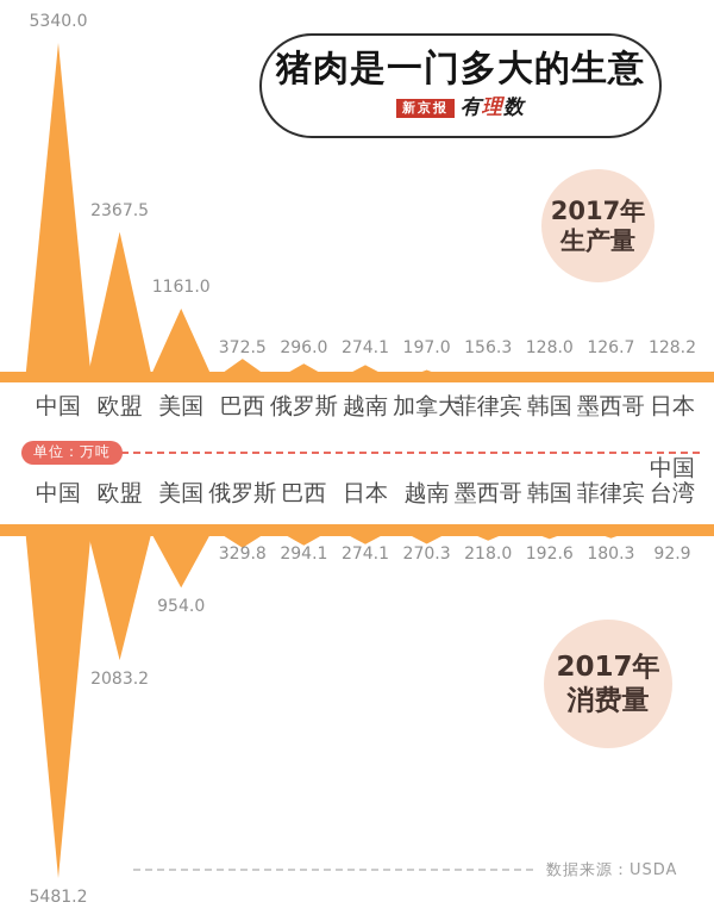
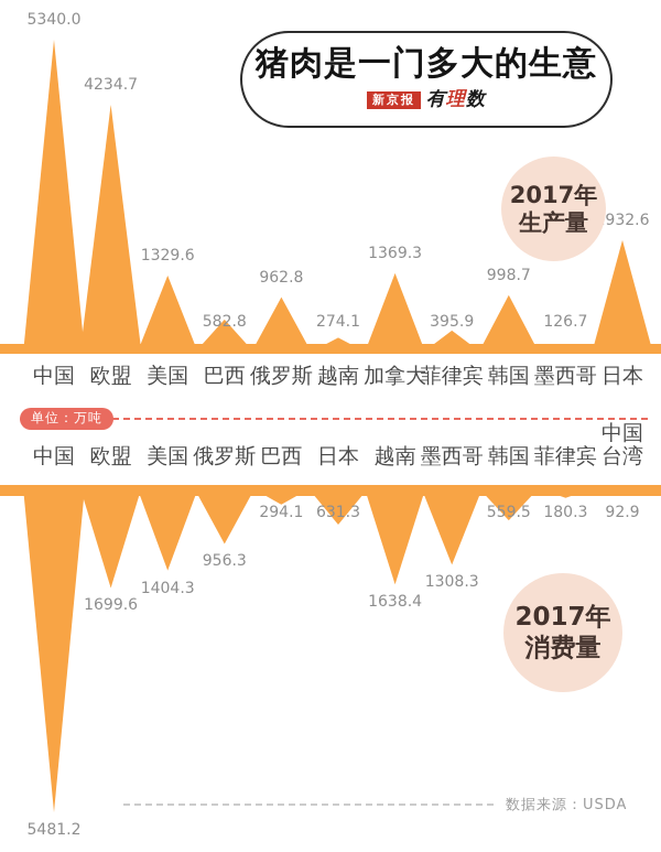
2017年生产量/欧盟: 2367.5 -> 4234.7
2017年生产量/美国: 1161.0 -> 1329.6
2017年生产量/巴西: 372.5 -> 582.8
2017年生产量/俄罗斯: 296.0 -> 962.8
2017年生产量/加拿大: 197.0 -> 1369.3
2017年生产量/菲律宾: 156.3 -> 395.9
2017年生产量/韩国: 128.0 -> 998.7
2017年生产量/日本: 128.2 -> 1932.6
2017年消费量/欧盟: 2083.2 -> 1699.6
2017年消费量/美国: 954.0 -> 1404.3
2017年消费量/俄罗斯: 329.8 -> 956.3
2017年消费量/日本: 274.1 -> 631.3
2017年消费量/越南: 270.3 -> 1638.4
2017年消费量/墨西哥: 218.0 -> 1308.3
2017年消费量/韩国: 192.6 -> 559.5
